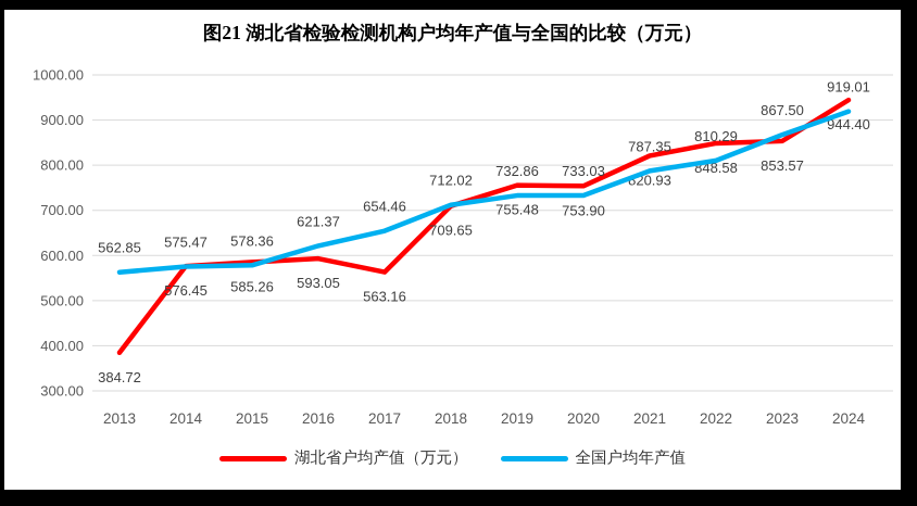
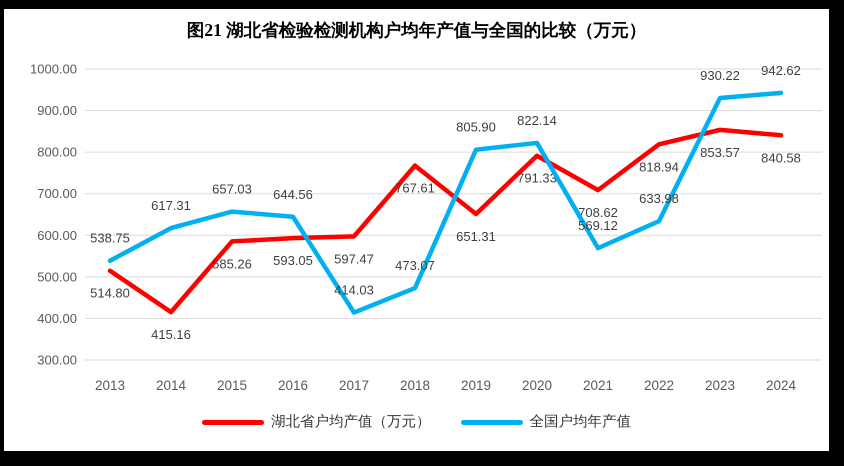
湖北省户均产值（万元）/2013: 384.72 -> 514.80
全国户均年产值/2013: 562.85 -> 538.75
湖北省户均产值（万元）/2014: 576.45 -> 415.16
全国户均年产值/2014: 575.47 -> 617.31
全国户均年产值/2015: 578.36 -> 657.03
全国户均年产值/2016: 621.37 -> 644.56
湖北省户均产值（万元）/2017: 563.16 -> 597.47
全国户均年产值/2017: 654.46 -> 414.03
湖北省户均产值（万元）/2018: 709.65 -> 767.61
全国户均年产值/2018: 712.02 -> 473.07
湖北省户均产值（万元）/2019: 755.48 -> 651.31
全国户均年产值/2019: 732.86 -> 805.90
湖北省户均产值（万元）/2020: 753.90 -> 791.33
全国户均年产值/2020: 733.03 -> 822.14
湖北省户均产值（万元）/2021: 820.93 -> 708.62
全国户均年产值/2021: 787.35 -> 569.12
湖北省户均产值（万元）/2022: 848.58 -> 818.94
全国户均年产值/2022: 810.29 -> 633.98
全国户均年产值/2023: 867.50 -> 930.22
湖北省户均产值（万元）/2024: 944.40 -> 840.58
全国户均年产值/2024: 919.01 -> 942.62
